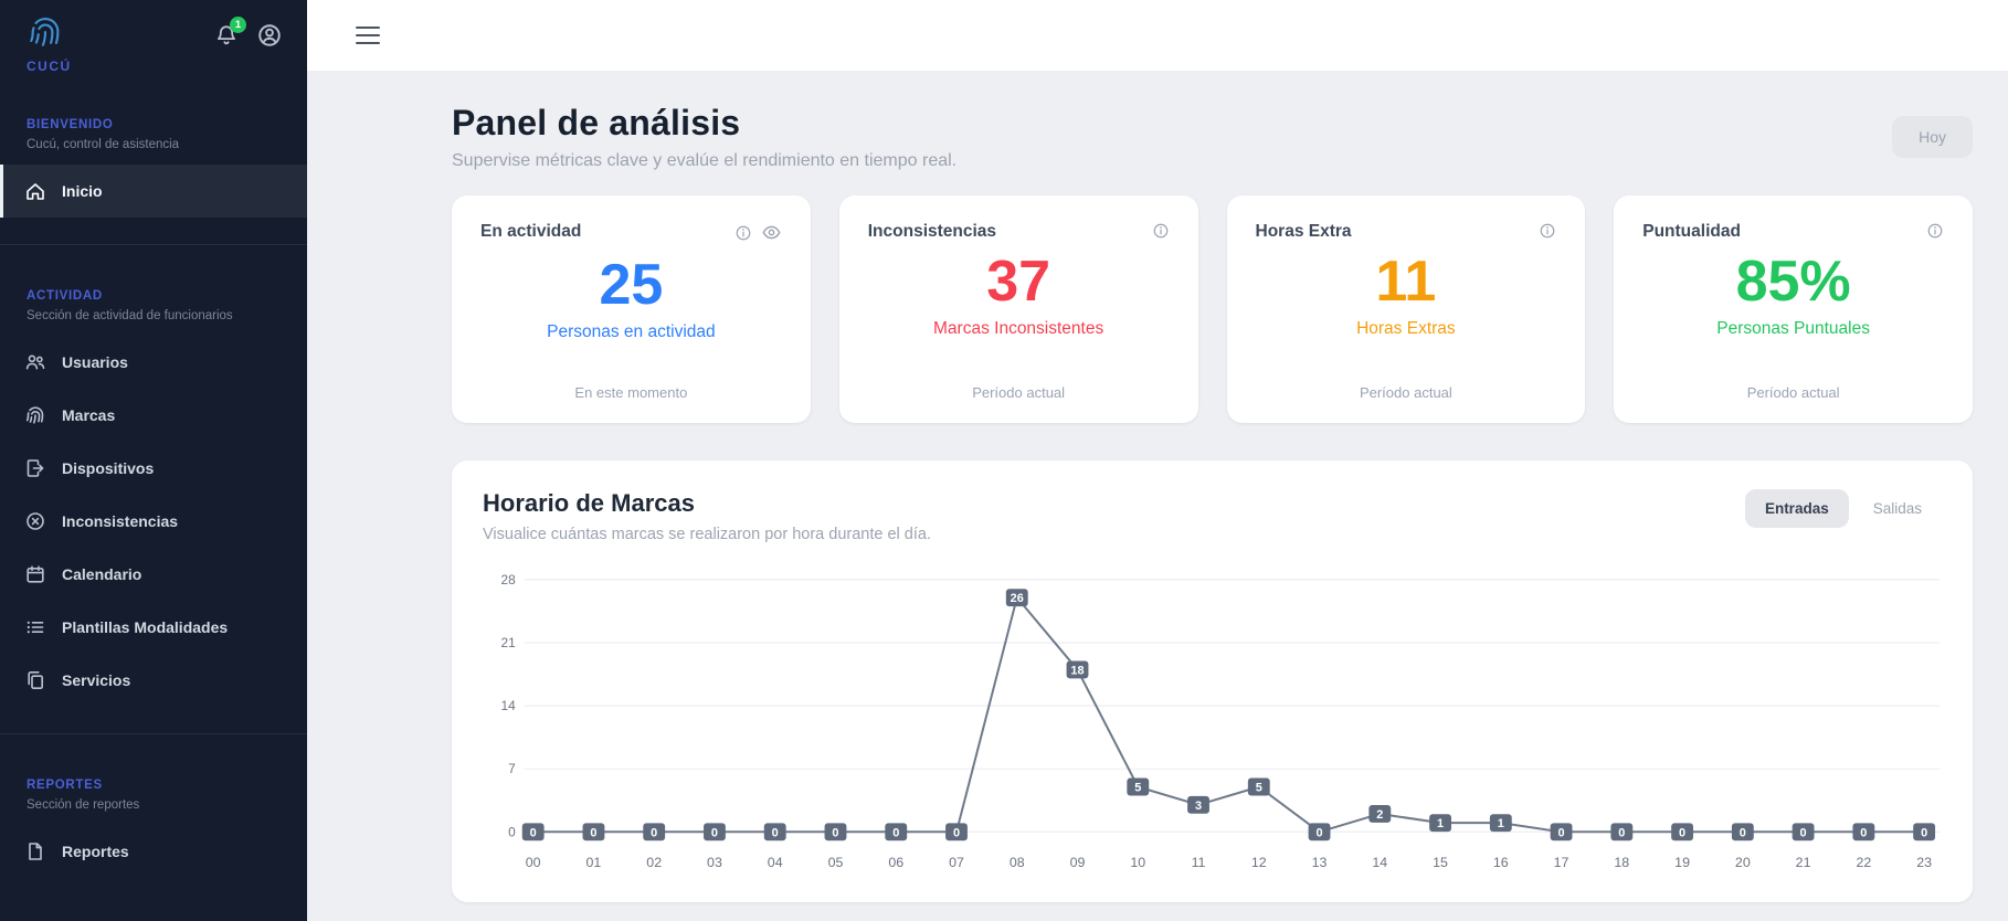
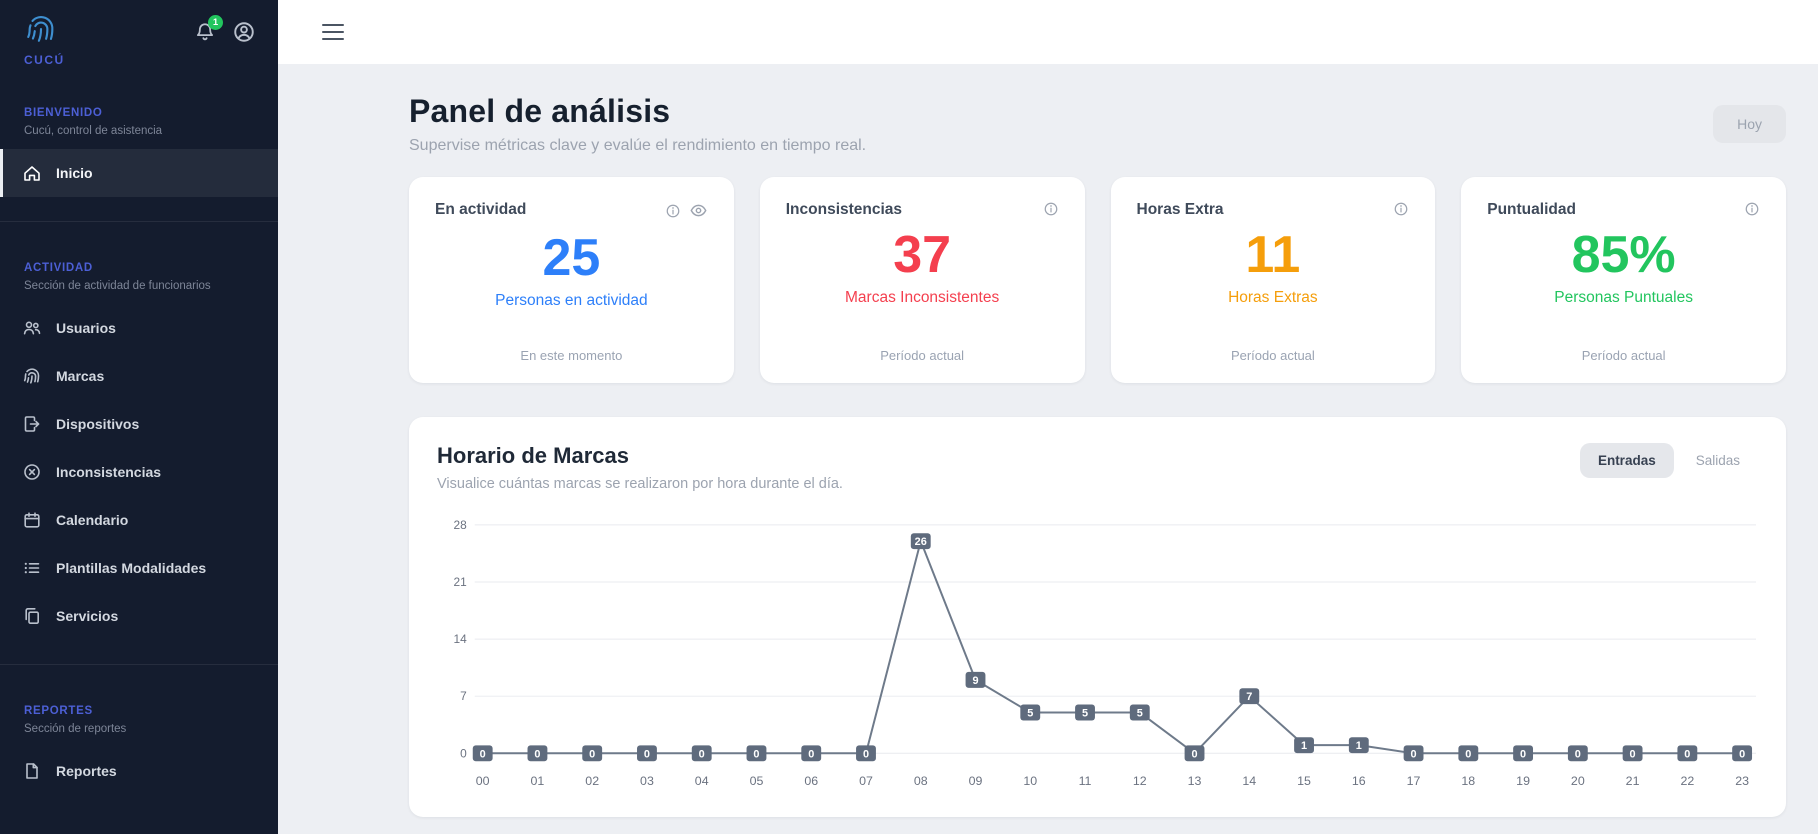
09: 18 -> 9
11: 3 -> 5
14: 2 -> 7
